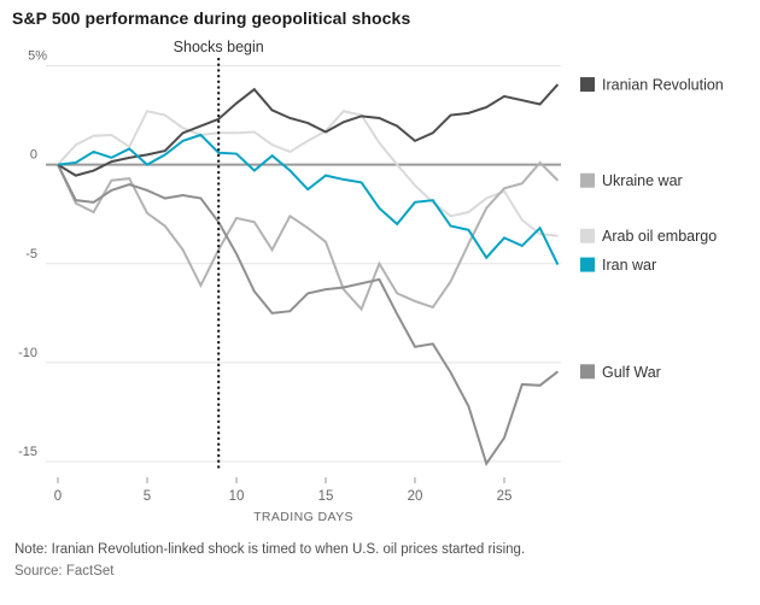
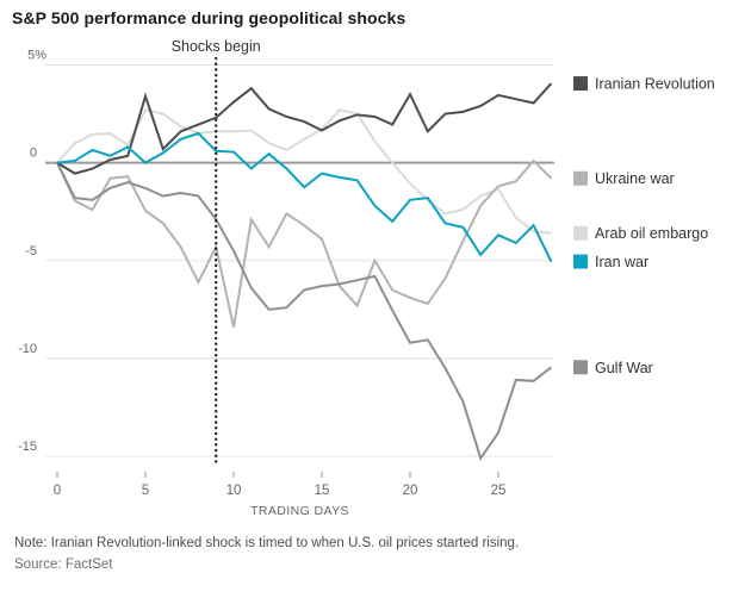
Iranian Revolution/5: 0.5 -> 3.4
Ukraine war/10: -2.7 -> -8.4
Iranian Revolution/20: 1.2 -> 3.5
